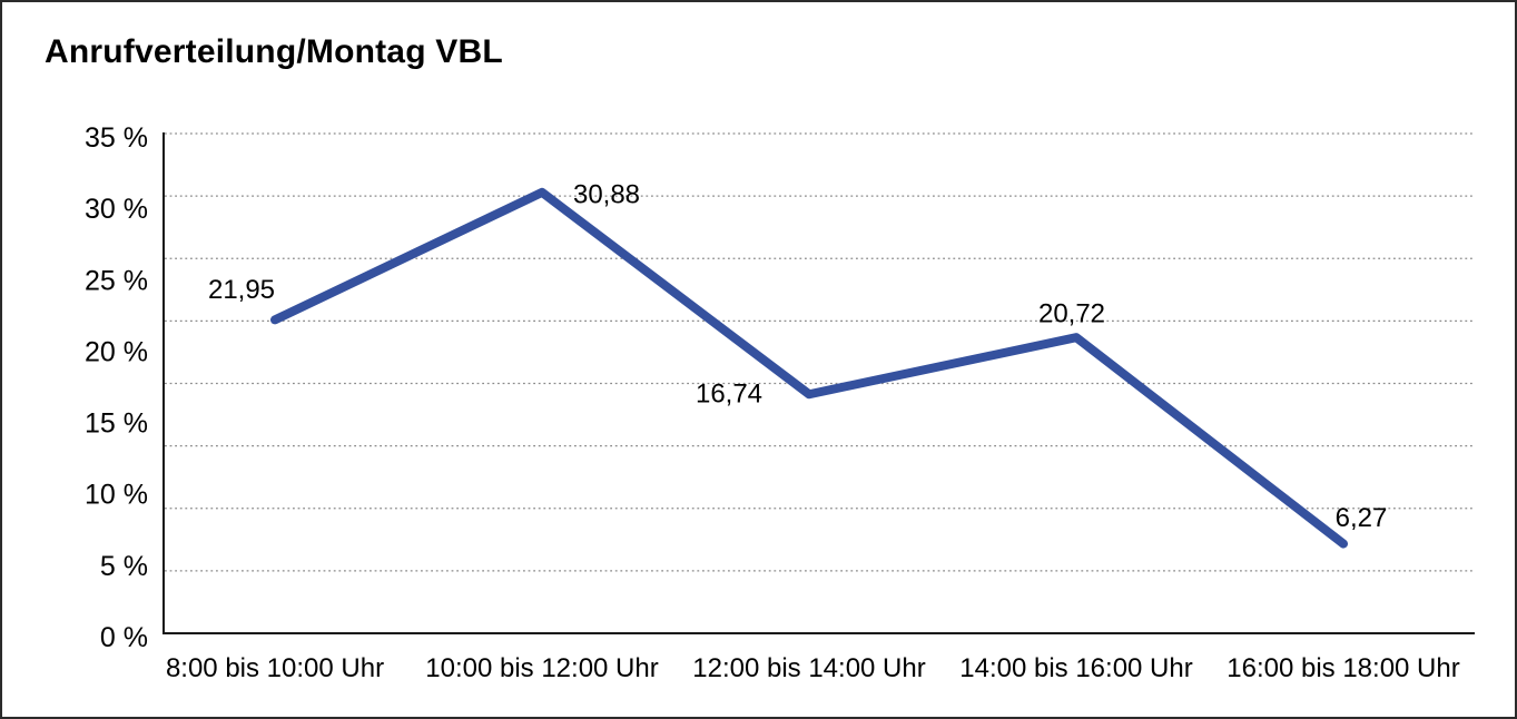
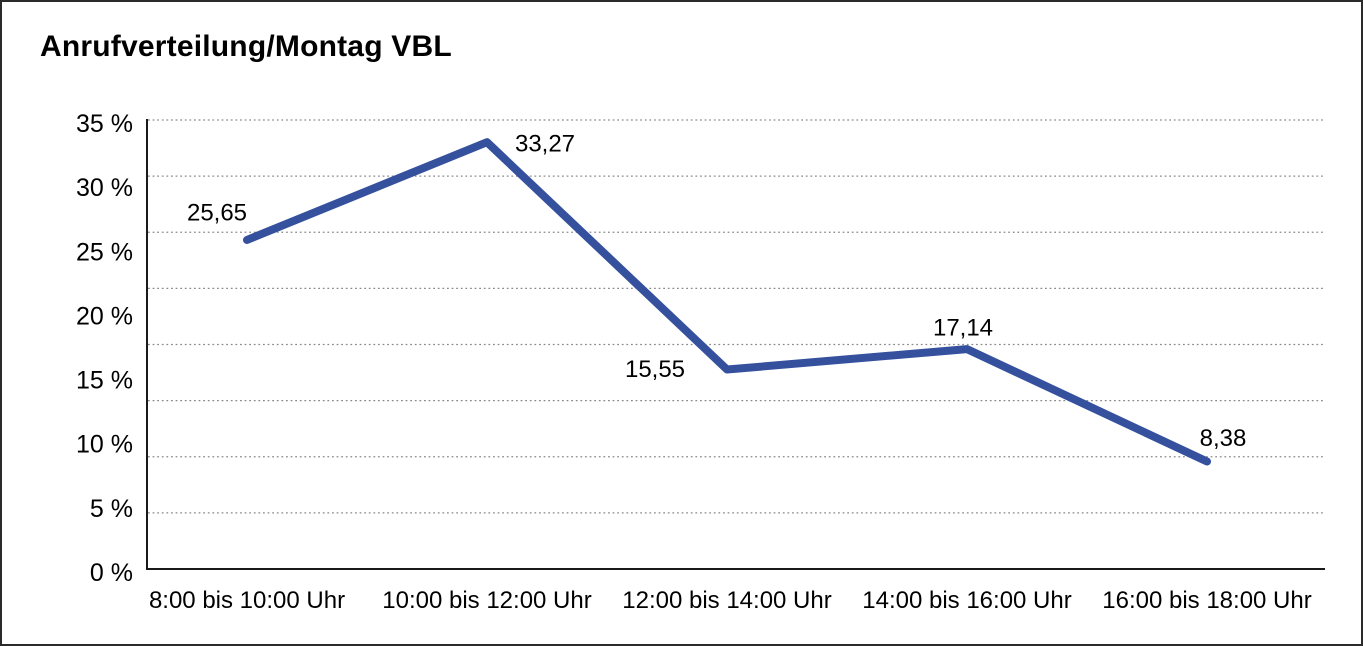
8:00 bis 10:00 Uhr: 21,95 -> 25,65
10:00 bis 12:00 Uhr: 30,88 -> 33,27
12:00 bis 14:00 Uhr: 16,74 -> 15,55
14:00 bis 16:00 Uhr: 20,72 -> 17,14
16:00 bis 18:00 Uhr: 6,27 -> 8,38
